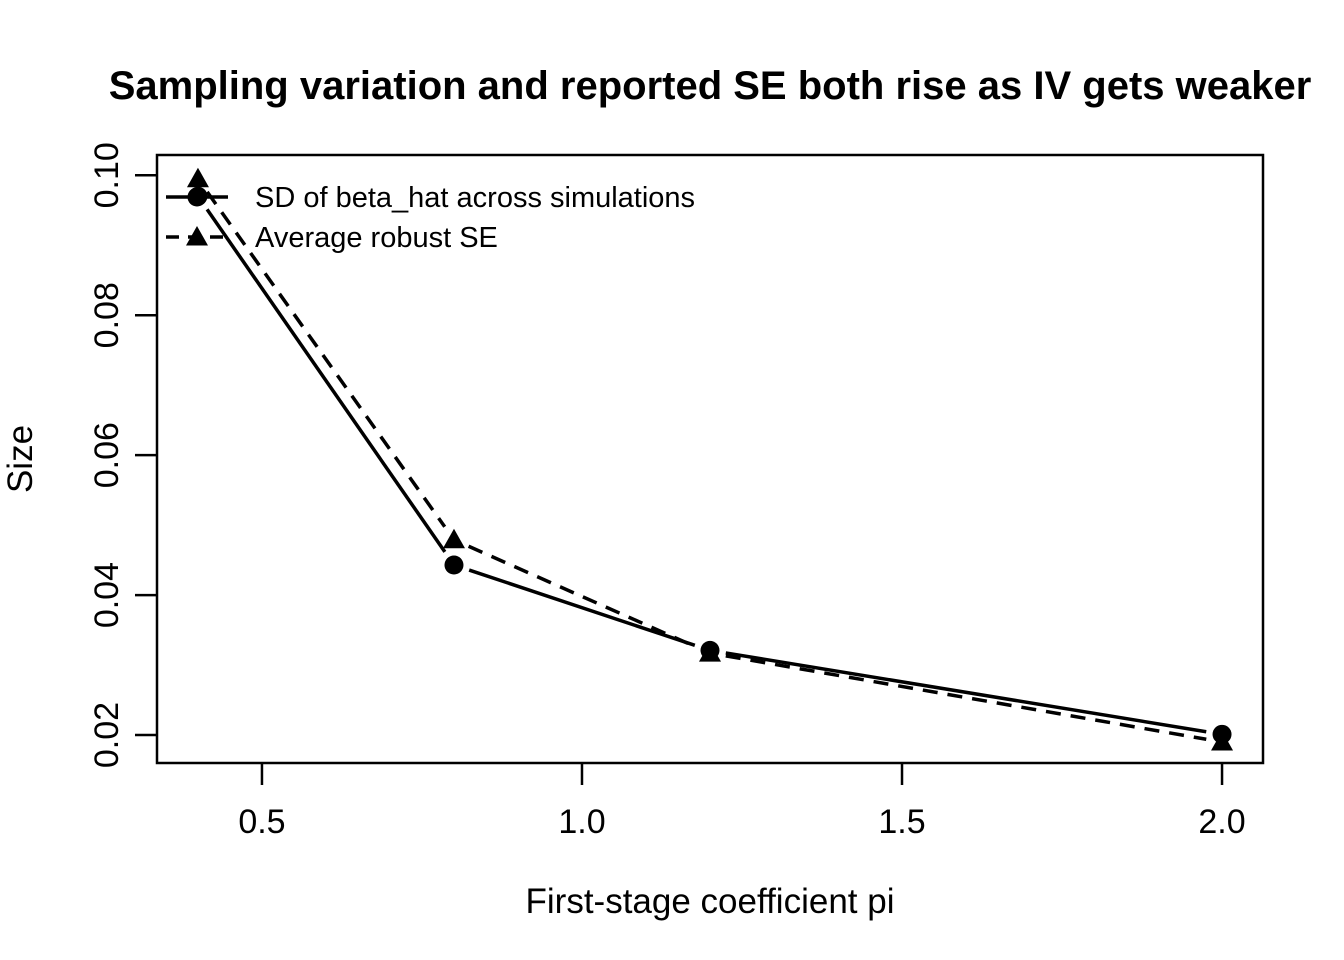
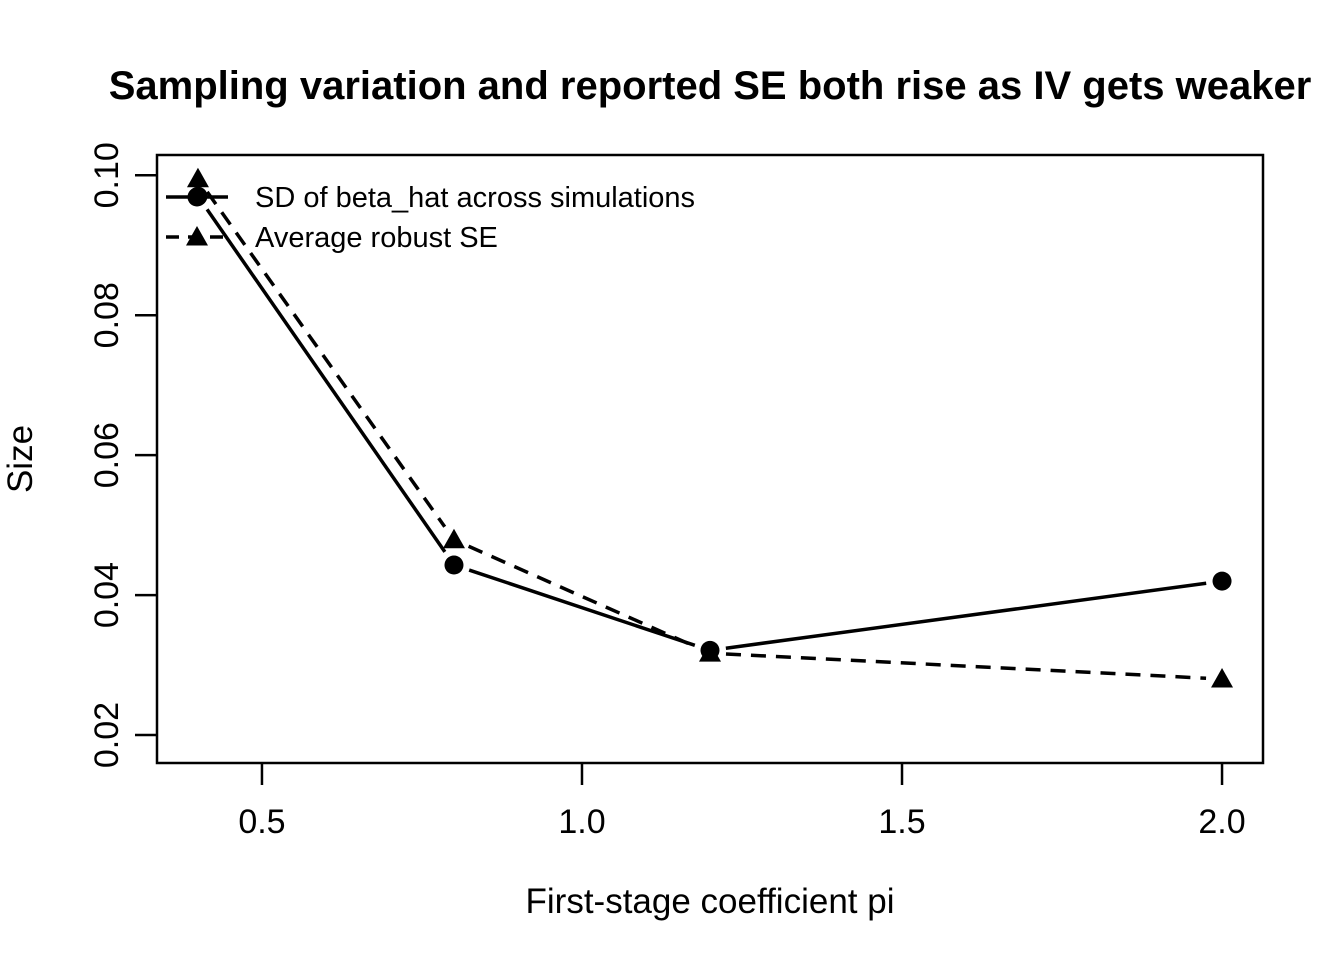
SD of beta_hat across simulations/2.0: 0.020 -> 0.042
Average robust SE/2.0: 0.019 -> 0.028
